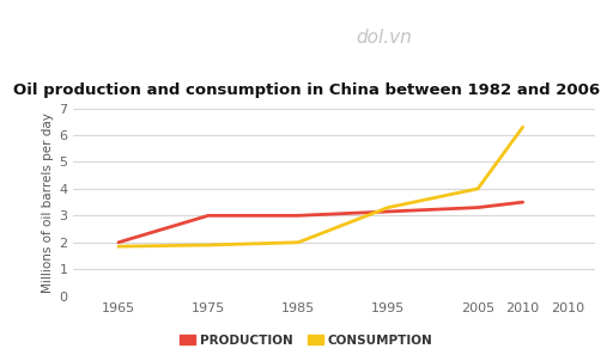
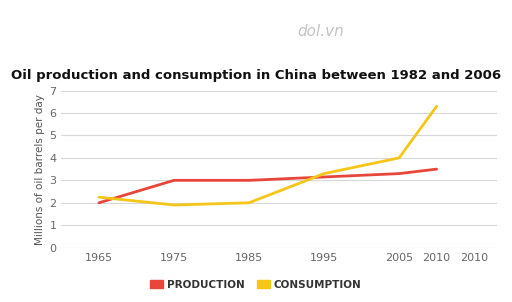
CONSUMPTION/1965: 1.85 -> 2.25
